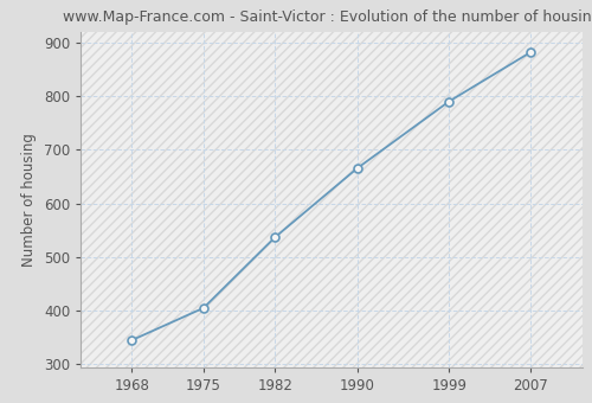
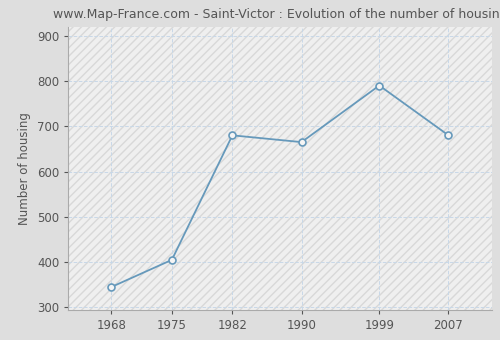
1982: 537 -> 680
2007: 882 -> 680
